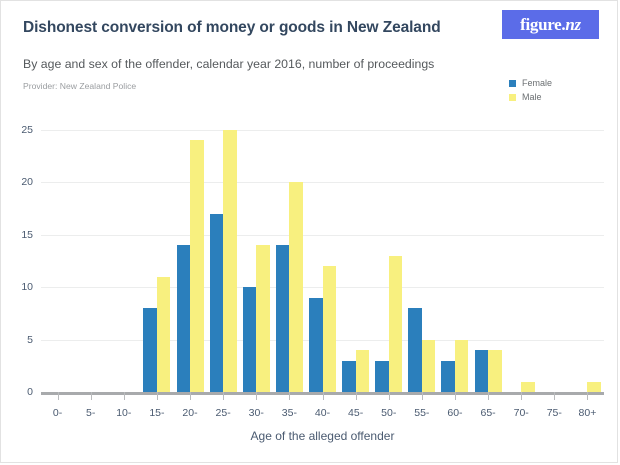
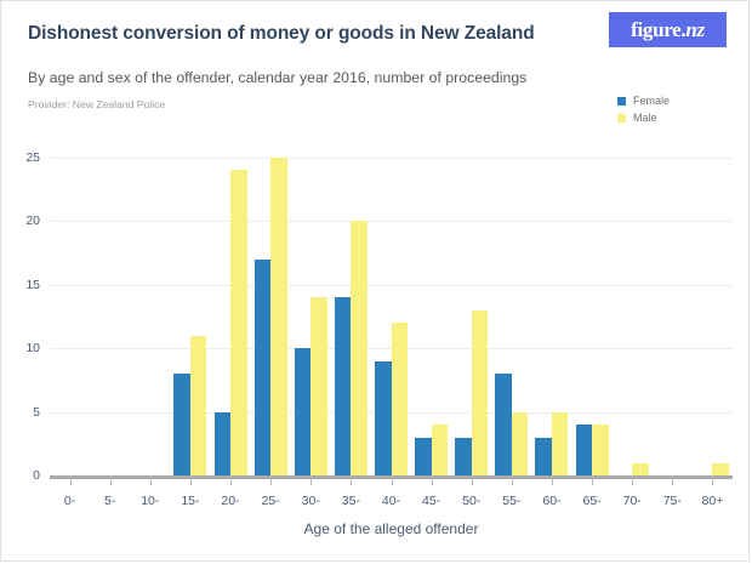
Female/20-: 14 -> 5
